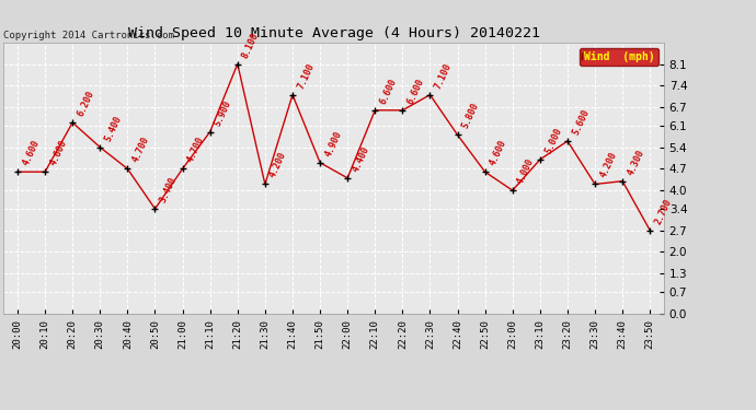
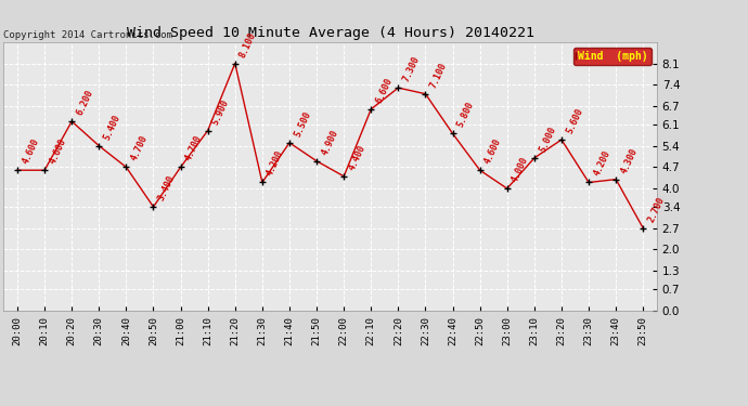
21:40: 7.100 -> 5.500
22:20: 6.600 -> 7.300
